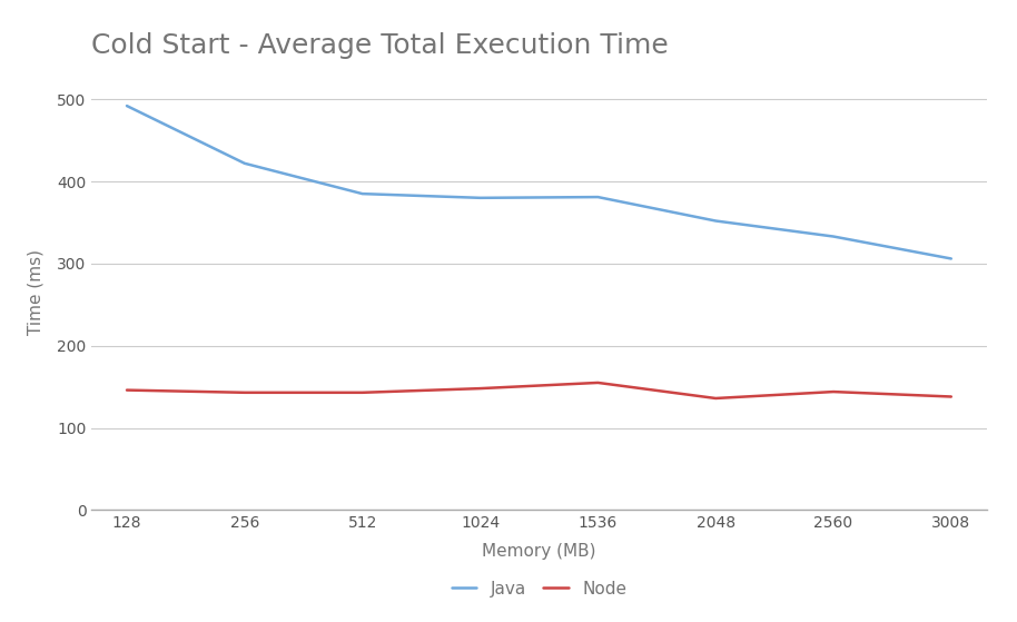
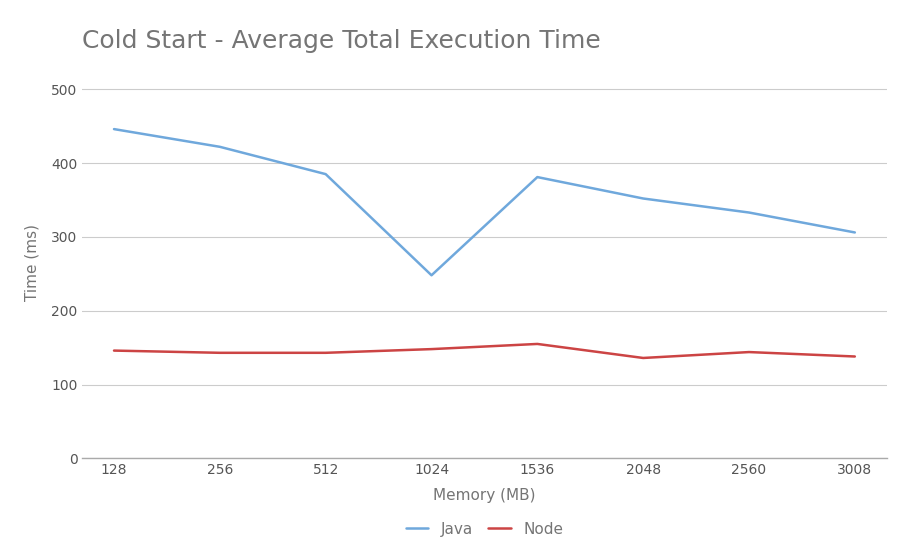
Java/128: 492 -> 446
Java/1024: 380 -> 248
